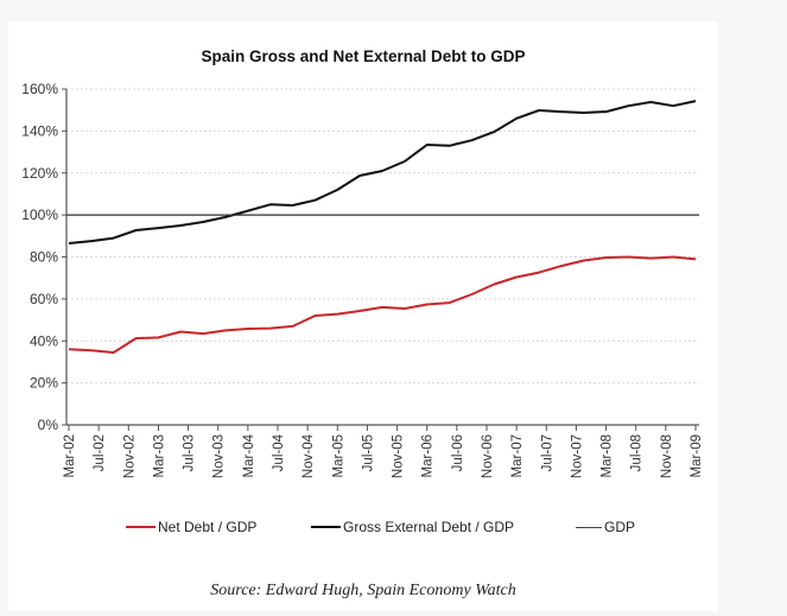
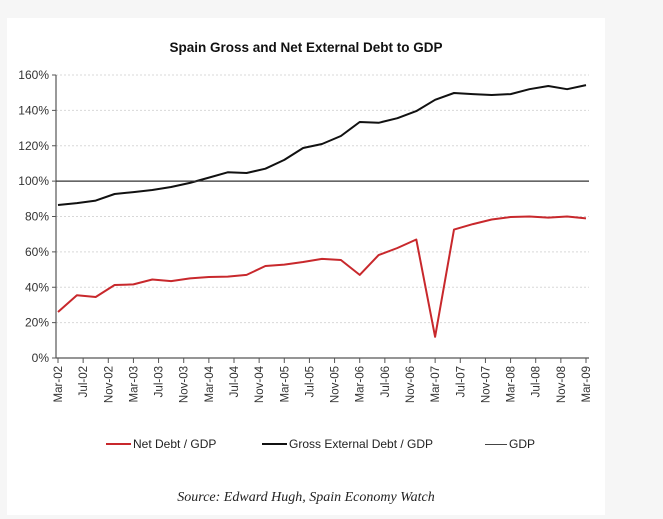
Net Debt / GDP/Mar-02: 36% -> 26%
Net Debt / GDP/Mar-06: 57% -> 47%
Net Debt / GDP/Mar-07: 70% -> 12%
